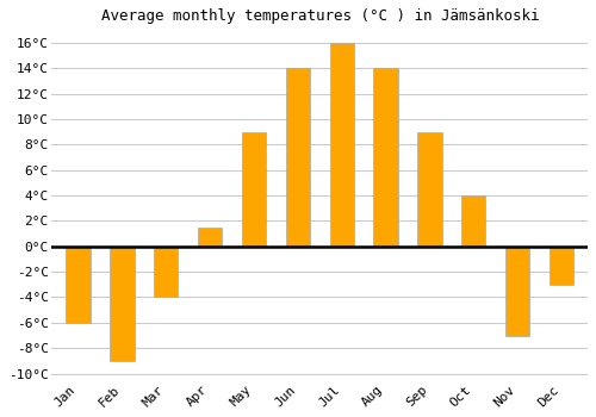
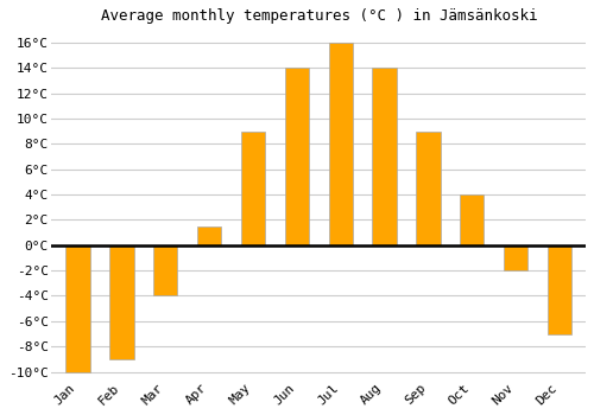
Jan: -6.0°C -> -10.0°C
Nov: -7.0°C -> -2.0°C
Dec: -3.0°C -> -7.0°C
